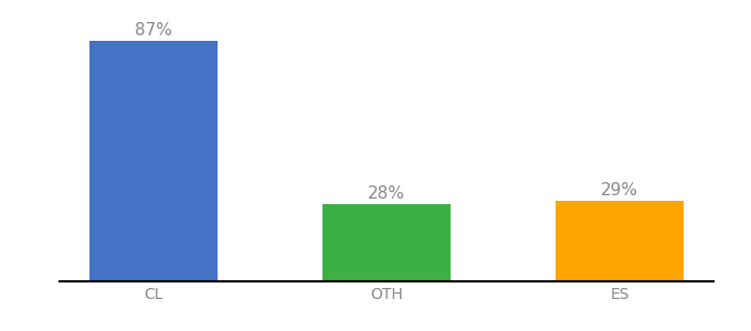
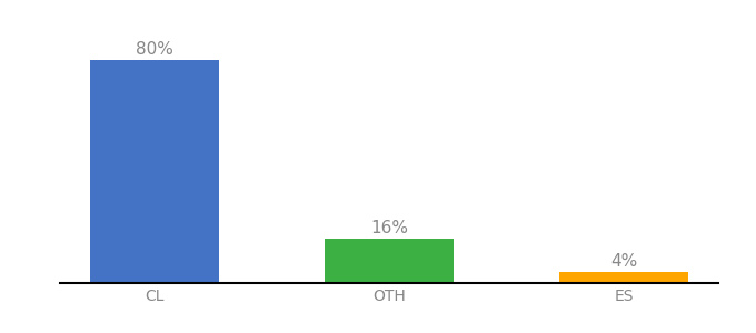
CL: 87% -> 80%
OTH: 28% -> 16%
ES: 29% -> 4%
